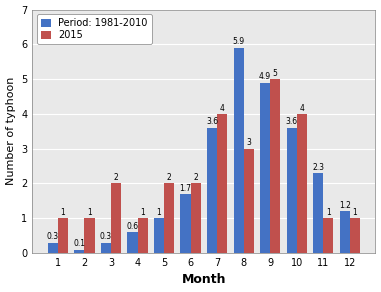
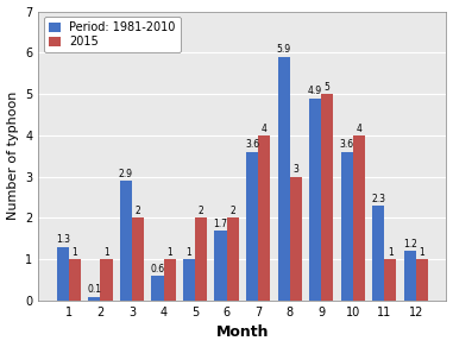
Period: 1981-2010/1: 0.3 -> 1.3
Period: 1981-2010/3: 0.3 -> 2.9
